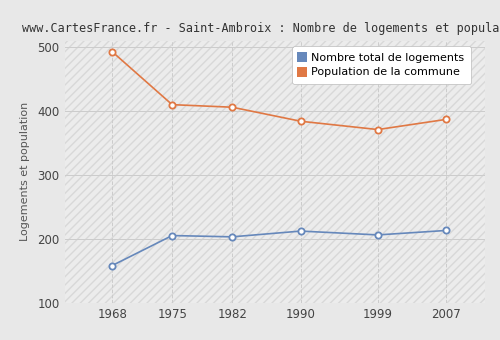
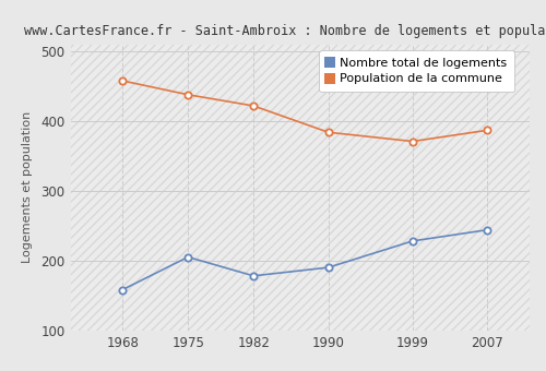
Population de la commune/1968: 493 -> 458
Population de la commune/1975: 410 -> 438
Nombre total de logements/1982: 203 -> 178
Population de la commune/1982: 406 -> 422
Nombre total de logements/1990: 212 -> 190
Nombre total de logements/1999: 206 -> 228
Nombre total de logements/2007: 213 -> 244
